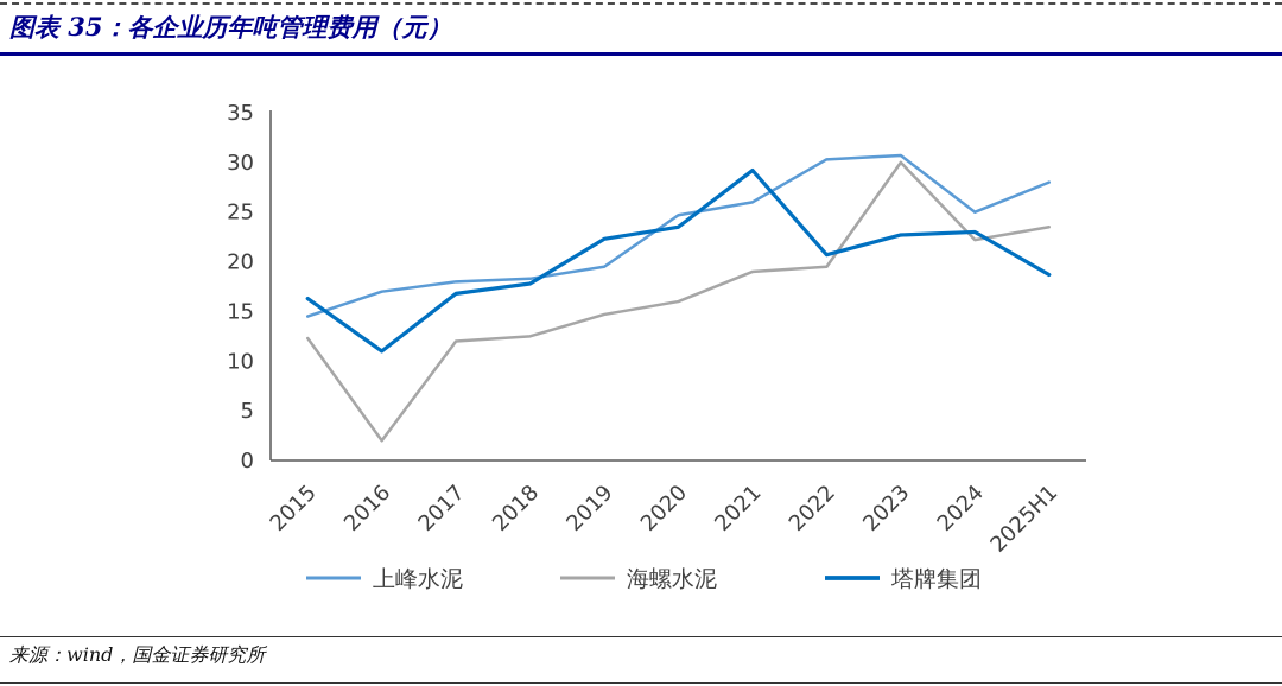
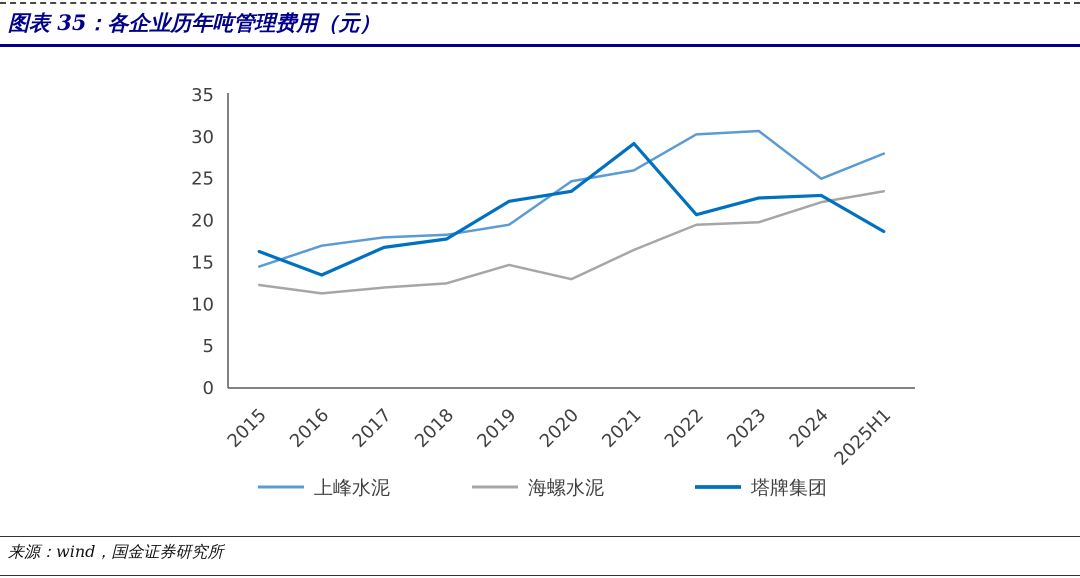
海螺水泥/2016: 2 -> 11
塔牌集团/2016: 11 -> 14
海螺水泥/2020: 16 -> 13
海螺水泥/2021: 19 -> 16
海螺水泥/2023: 30 -> 20
